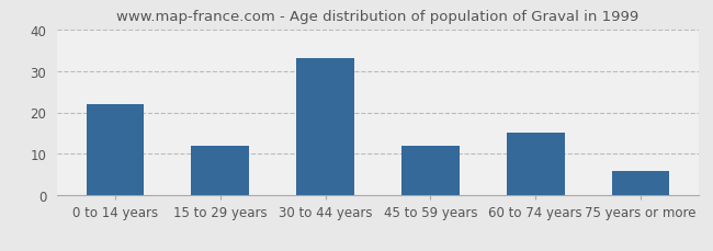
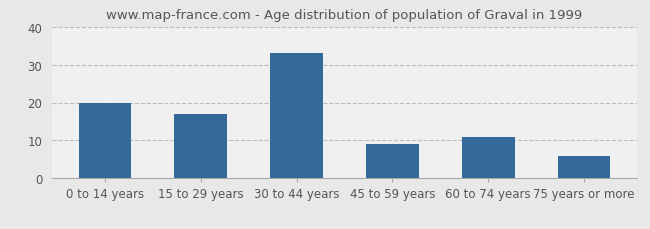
0 to 14 years: 22 -> 20
15 to 29 years: 12 -> 17
45 to 59 years: 12 -> 9
60 to 74 years: 15 -> 11
